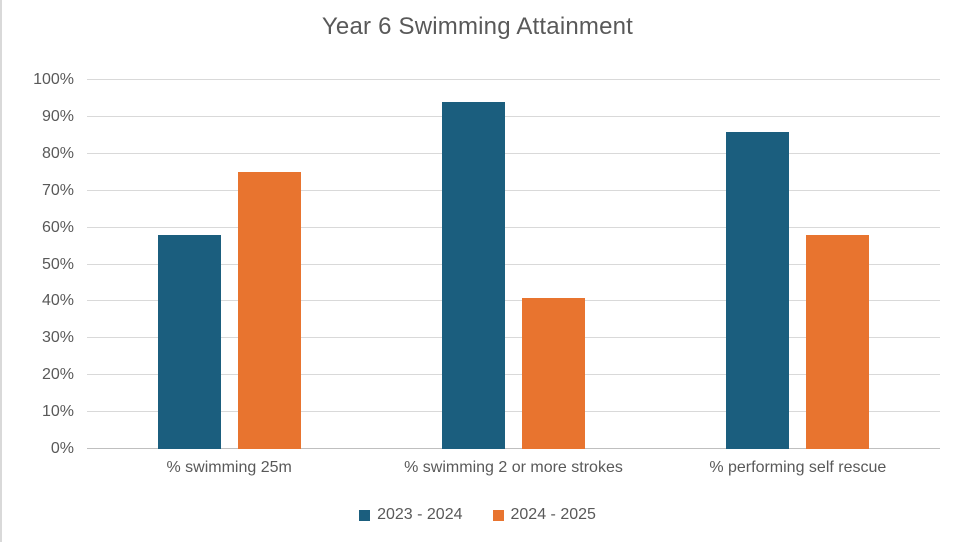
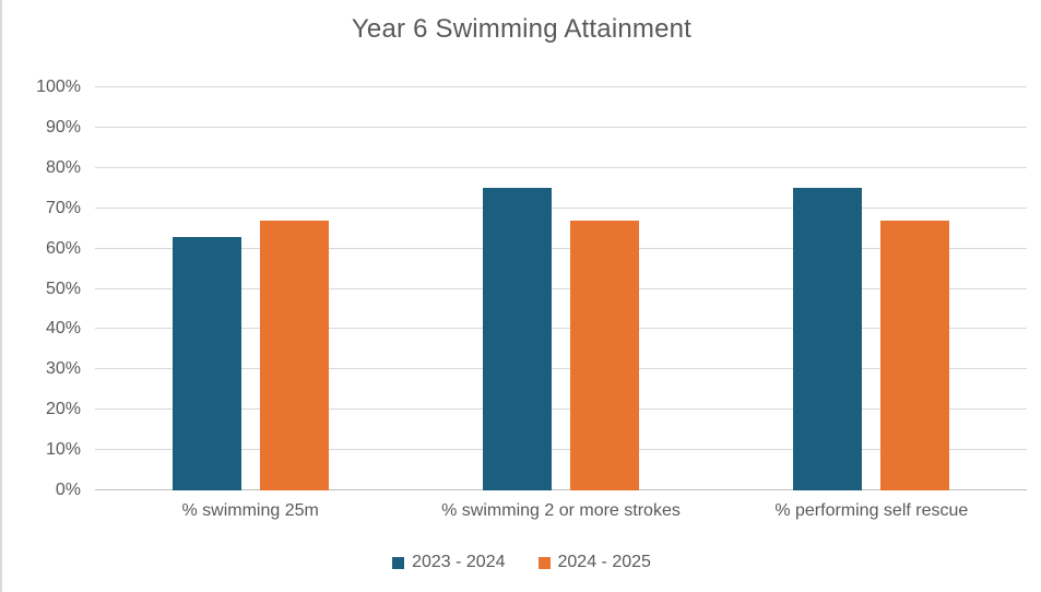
2023 - 2024/% swimming 25m: 58% -> 63%
2024 - 2025/% swimming 25m: 75% -> 67%
2023 - 2024/% swimming 2 or more strokes: 94% -> 75%
2024 - 2025/% swimming 2 or more strokes: 41% -> 67%
2023 - 2024/% performing self rescue: 86% -> 75%
2024 - 2025/% performing self rescue: 58% -> 67%
